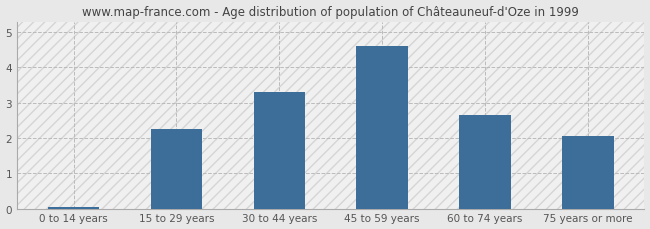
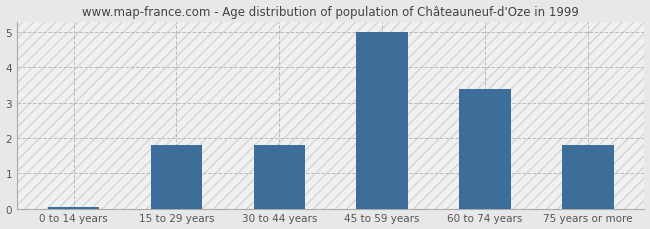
15 to 29 years: 2.25 -> 1.80
30 to 44 years: 3.30 -> 1.80
45 to 59 years: 4.60 -> 5.00
60 to 74 years: 2.65 -> 3.40
75 years or more: 2.05 -> 1.80
